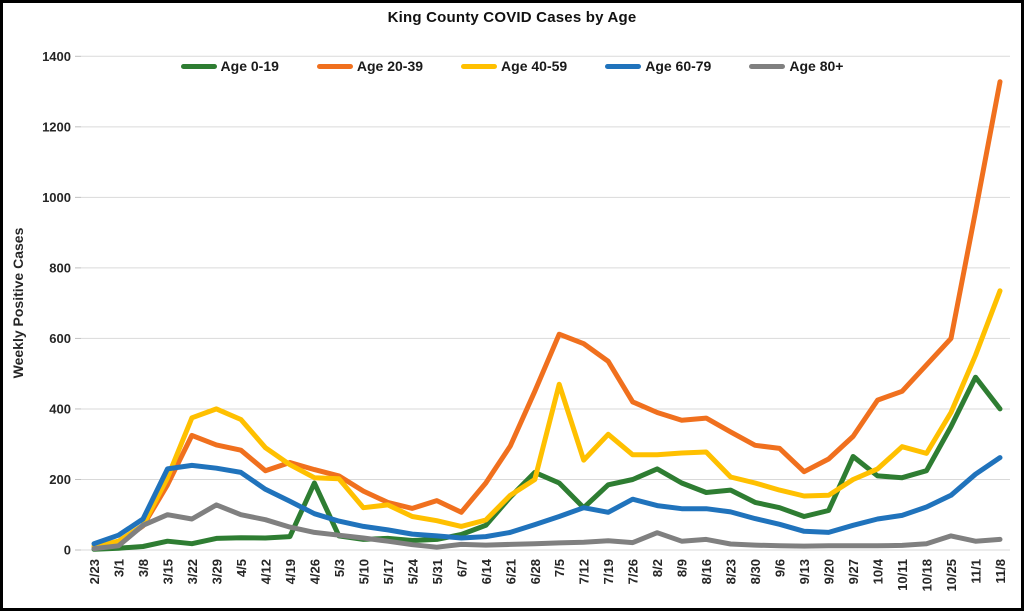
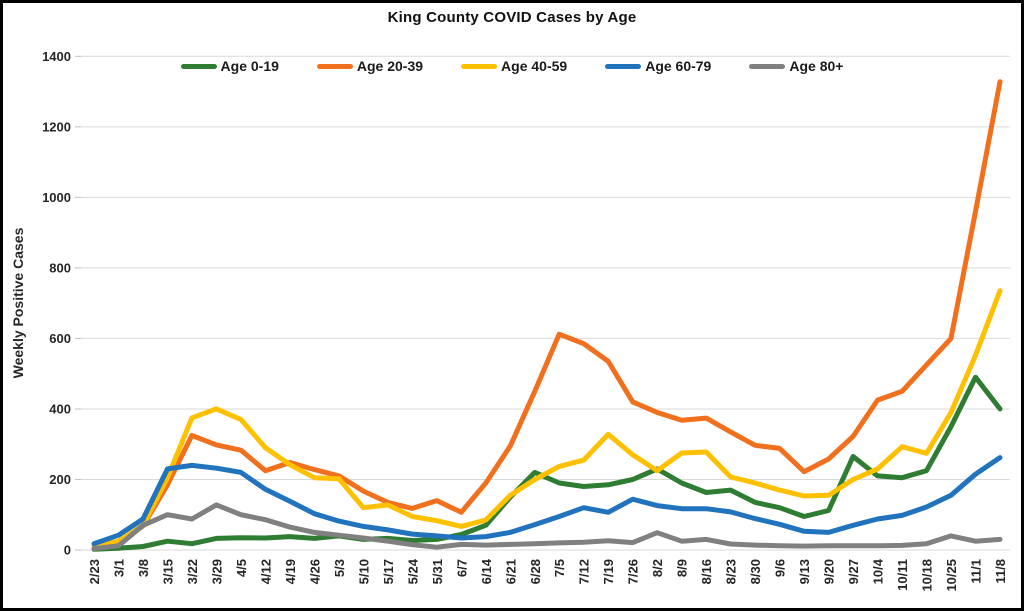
Age 0-19/4/26: 190 -> 30
Age 40-59/7/5: 470 -> 240
Age 0-19/7/12: 120 -> 180
Age 40-59/8/2: 270 -> 220
